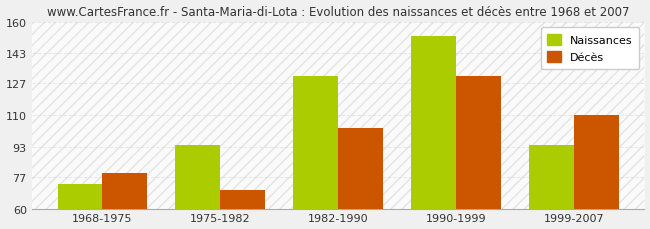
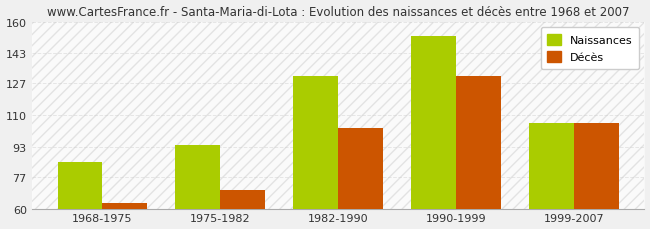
Naissances/1968-1975: 73 -> 85
Décès/1968-1975: 79 -> 63
Naissances/1999-2007: 94 -> 106
Décès/1999-2007: 110 -> 106
